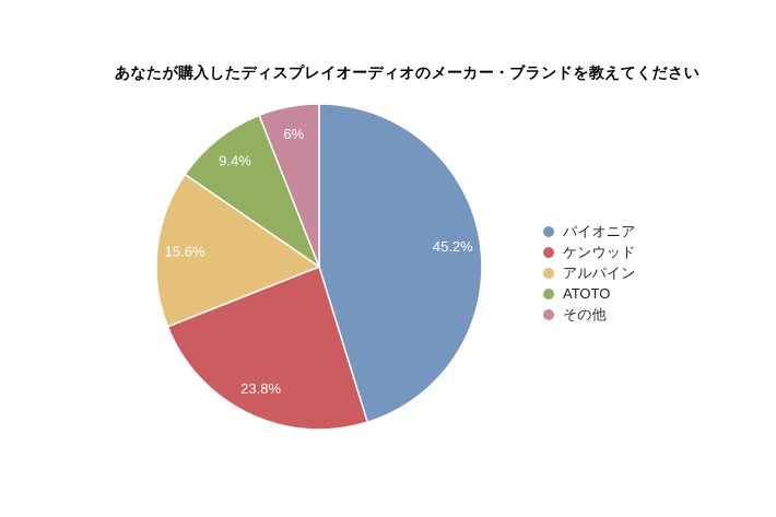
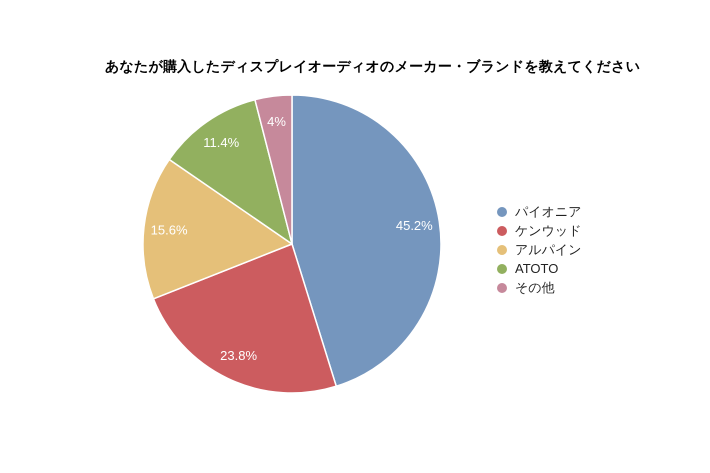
ATOTO: 9.4% -> 11.4%
その他: 6% -> 4%
